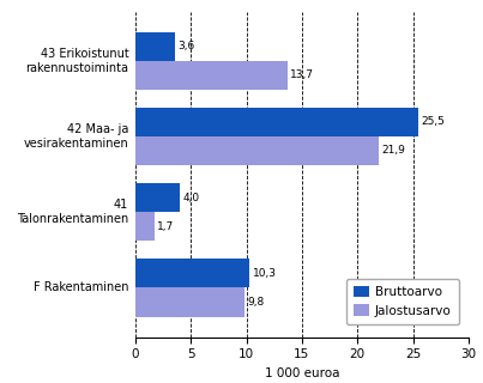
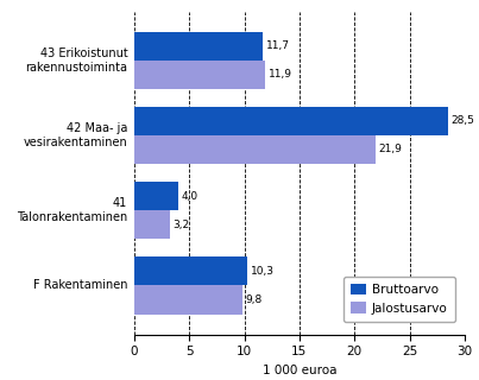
Bruttoarvo/43 Erikoistunut rakennustoiminta: 3,6 -> 11,7
Jalostusarvo/43 Erikoistunut rakennustoiminta: 13,7 -> 11,9
Bruttoarvo/42 Maa- ja vesirakentaminen: 25,5 -> 28,5
Jalostusarvo/41 Talonrakentaminen: 1,7 -> 3,2
